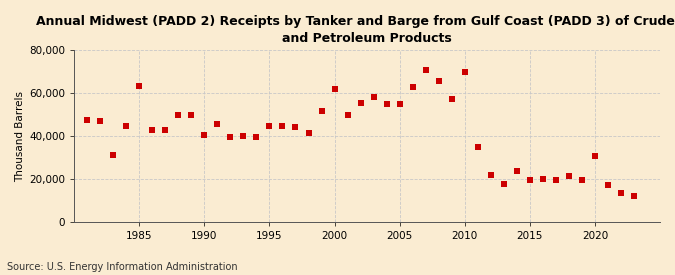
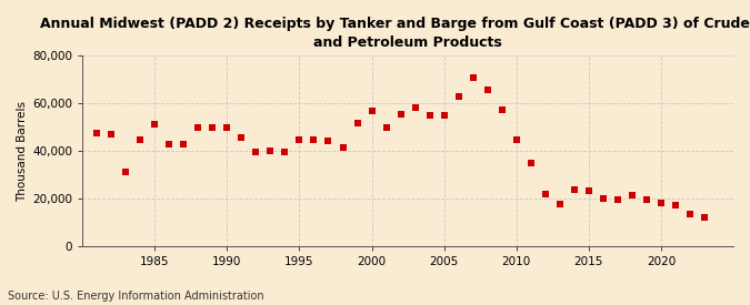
1985: 63,500 -> 51,000
1990: 40,500 -> 50,000
2000: 62,000 -> 57,000
2010: 70,000 -> 44,500
2015: 19,500 -> 23,000
2020: 30,500 -> 18,000
